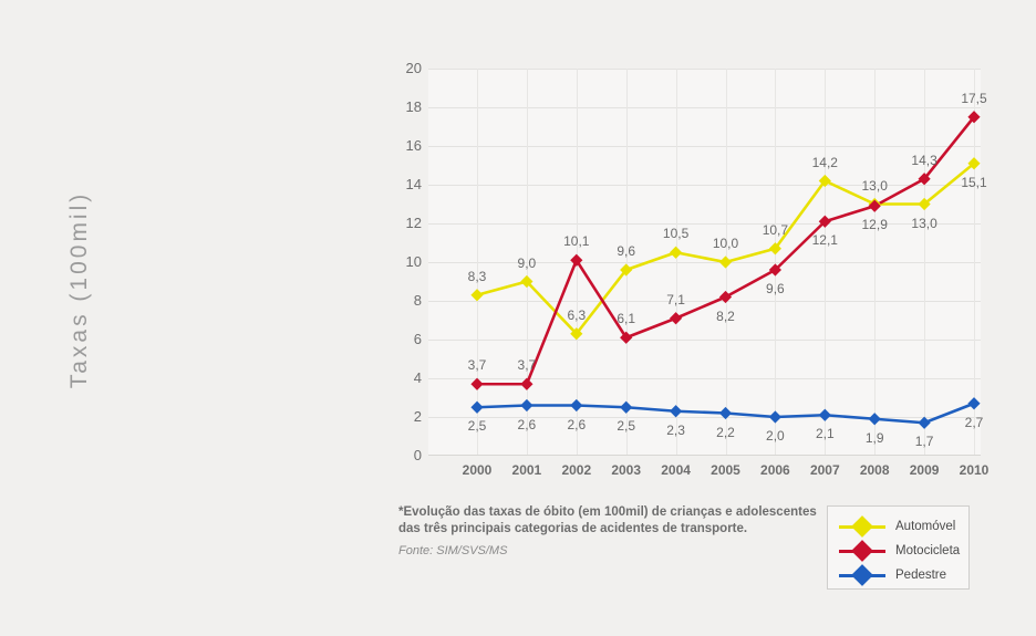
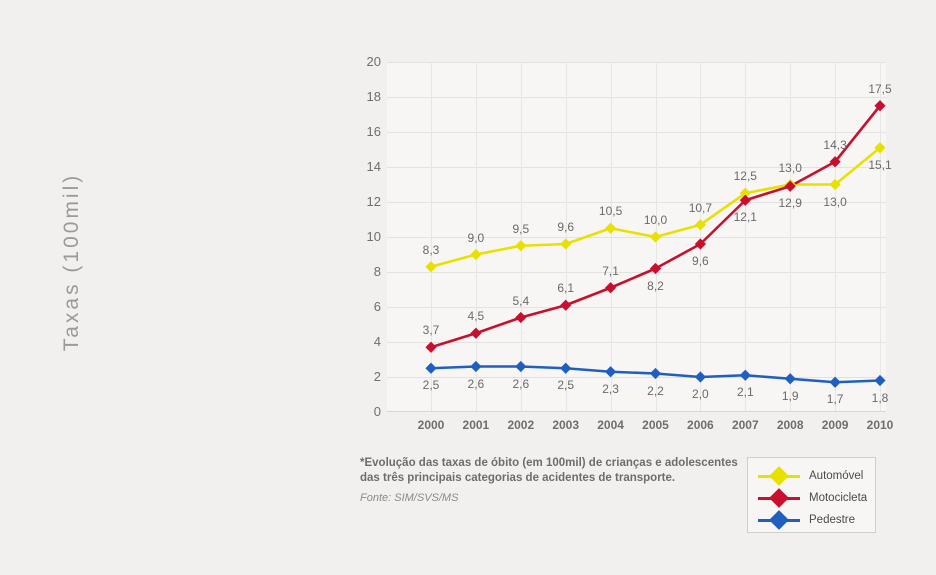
Motocicleta/2001: 3,7 -> 4,5
Automóvel/2002: 6,3 -> 9,5
Motocicleta/2002: 10,1 -> 5,4
Automóvel/2007: 14,2 -> 12,5
Pedestre/2010: 2,7 -> 1,8
